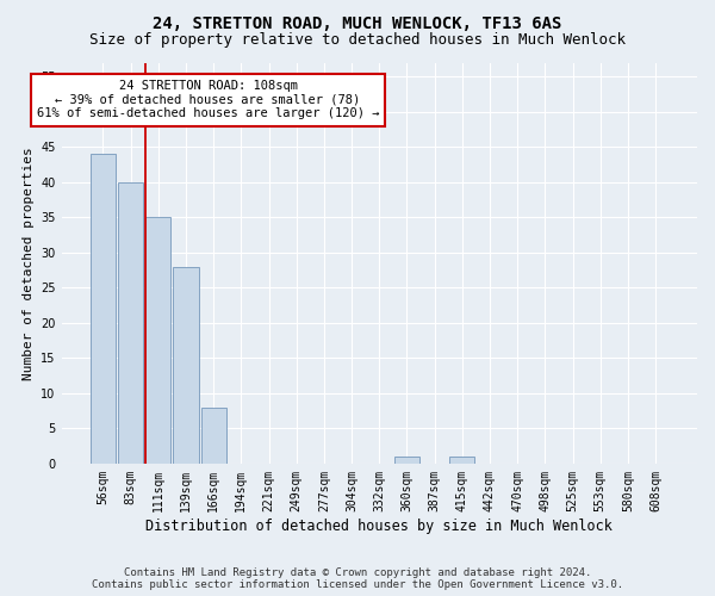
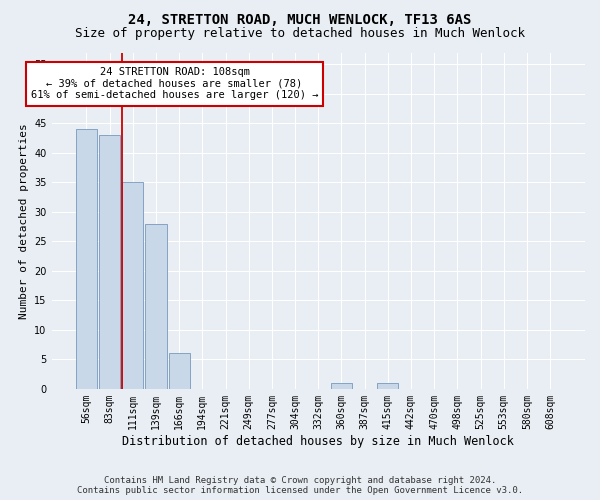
83sqm: 40 -> 43
166sqm: 8 -> 6
